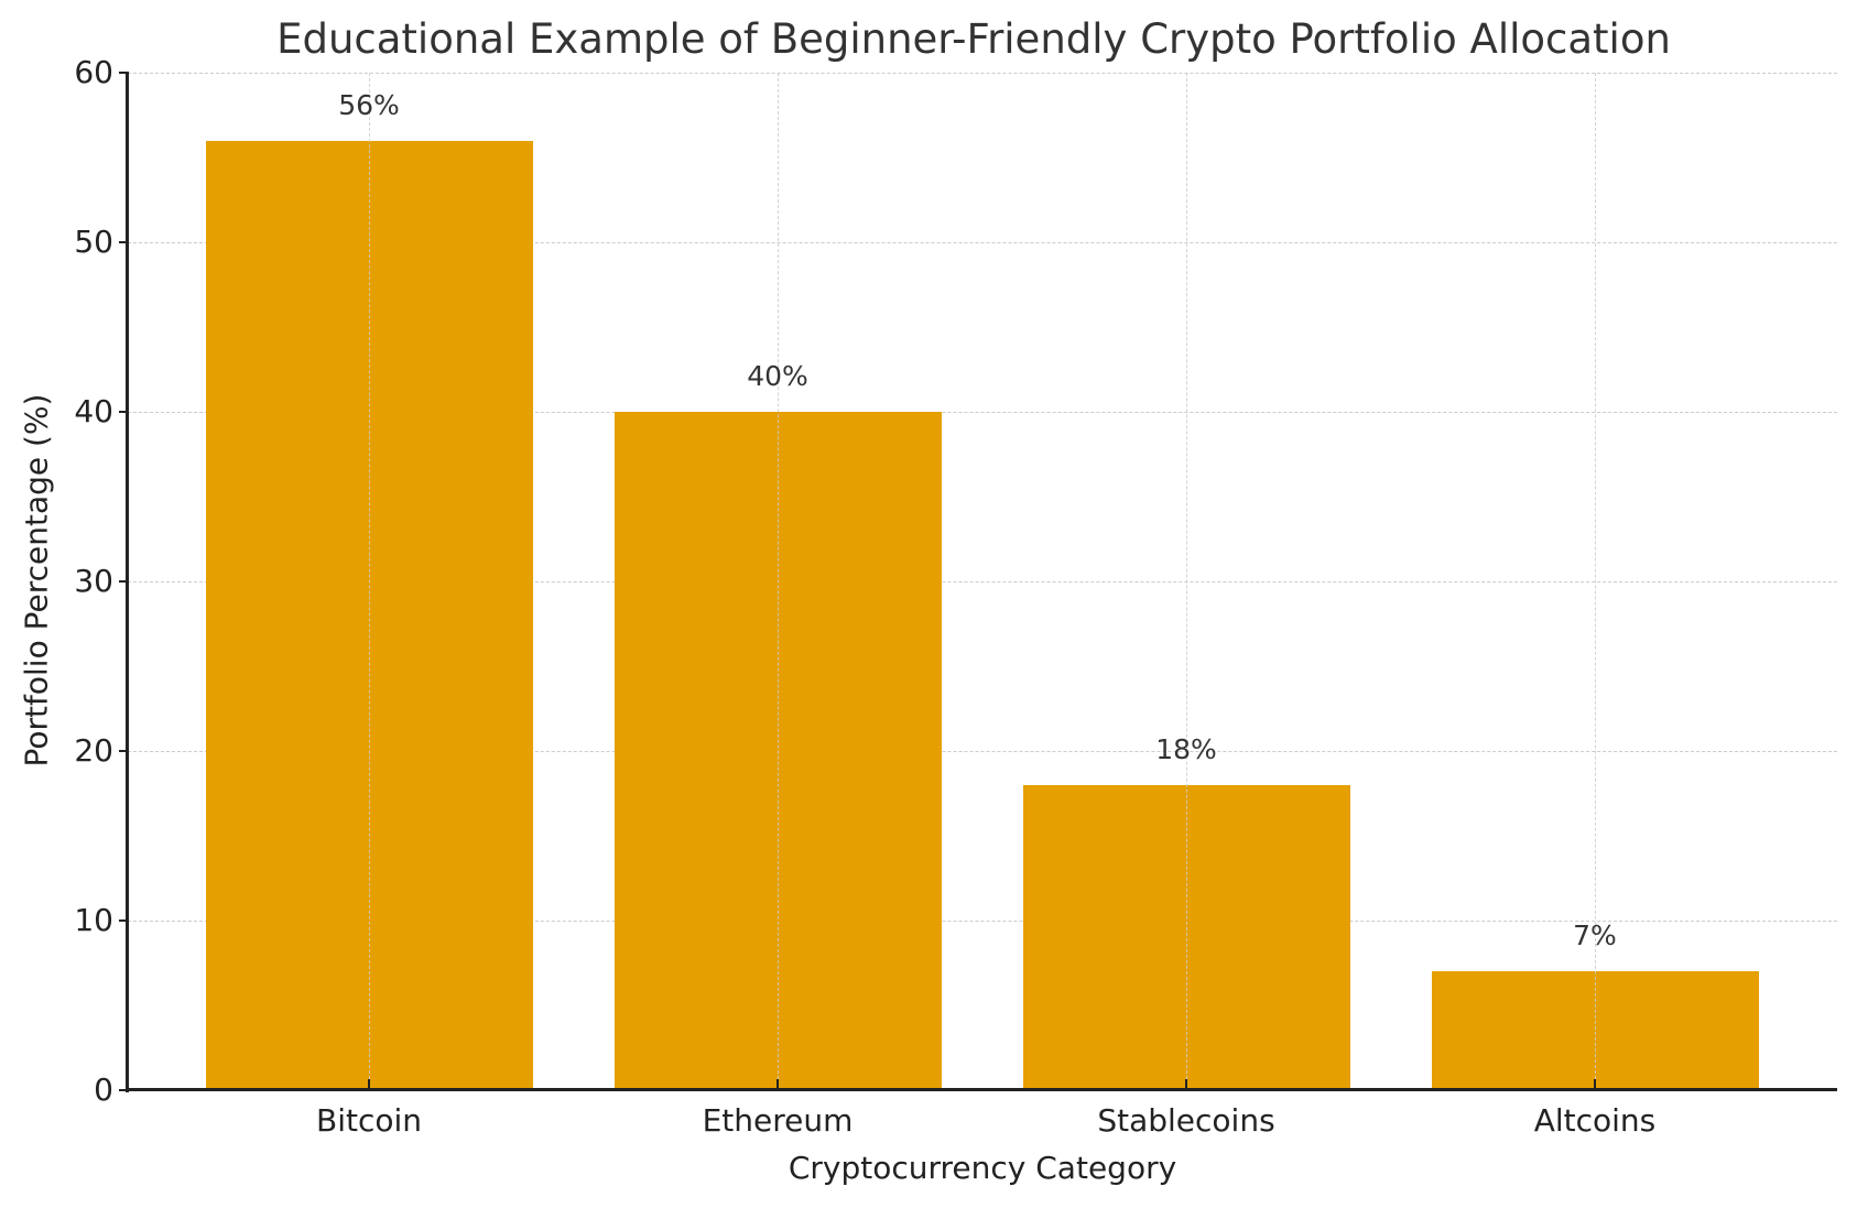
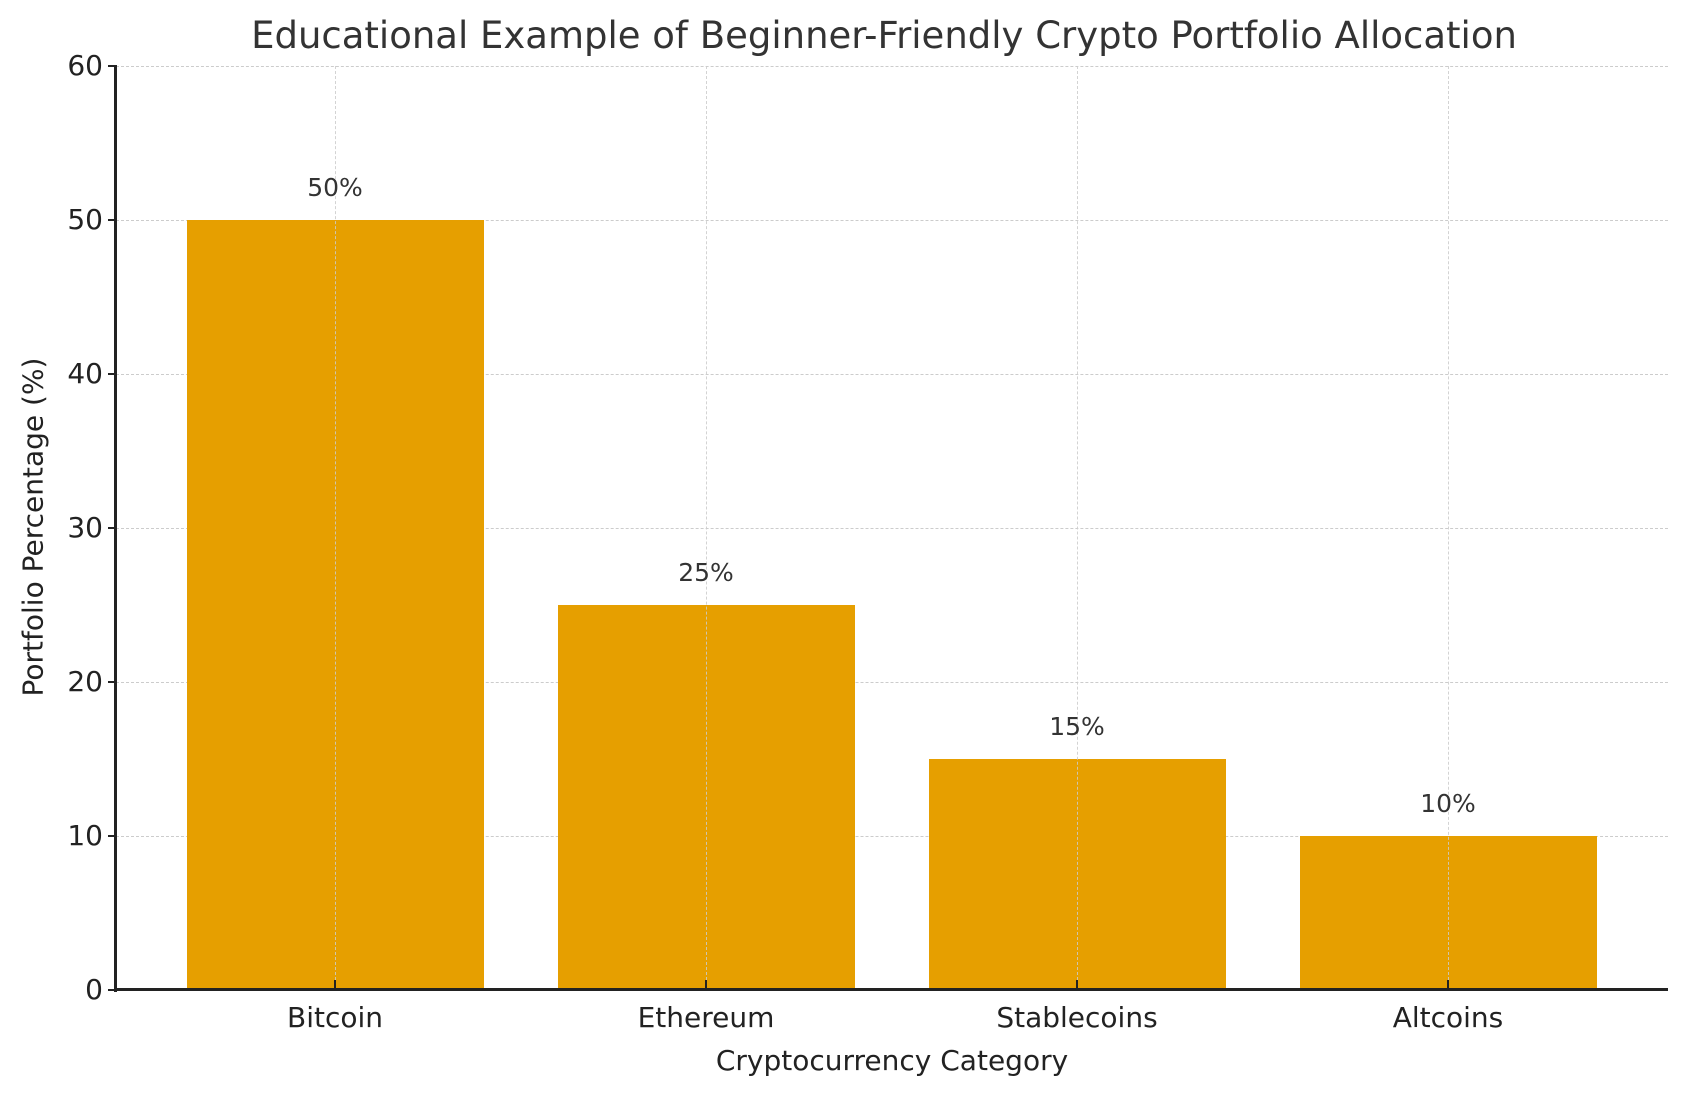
Bitcoin: 56% -> 50%
Ethereum: 40% -> 25%
Stablecoins: 18% -> 15%
Altcoins: 7% -> 10%
